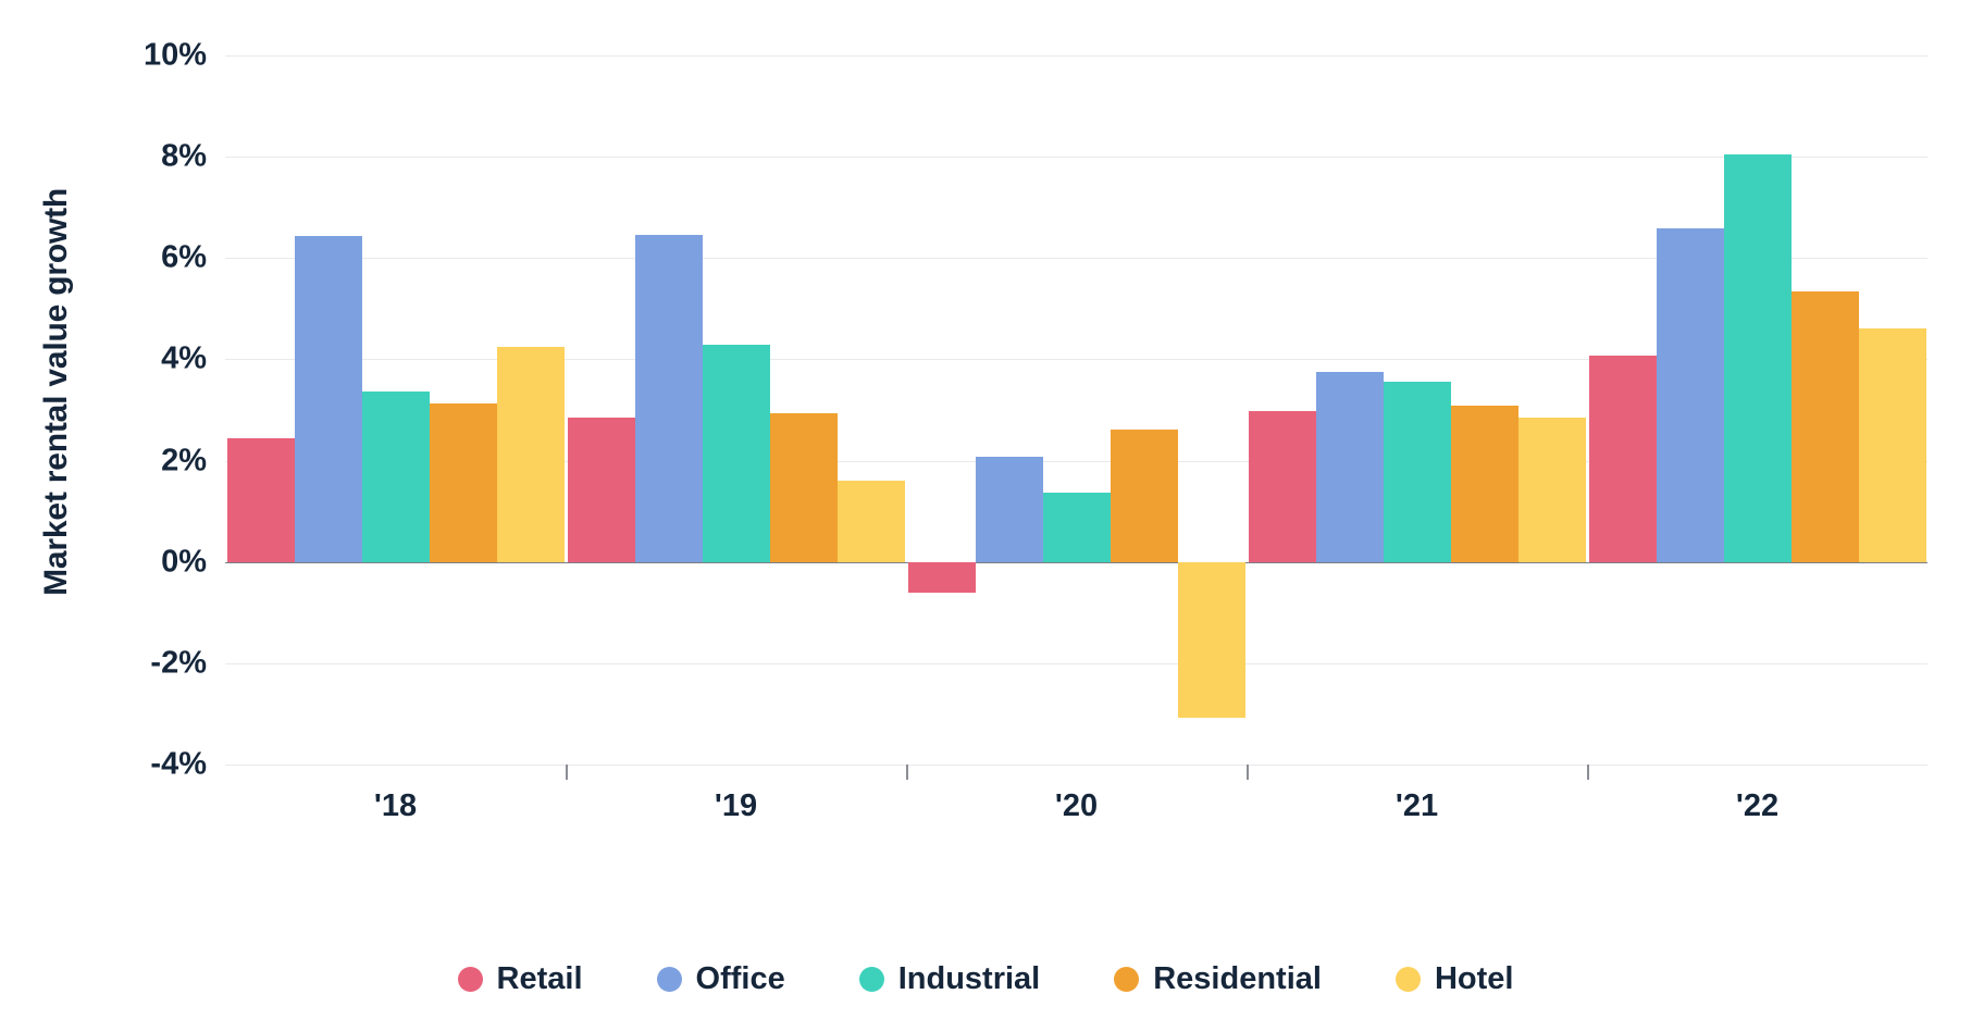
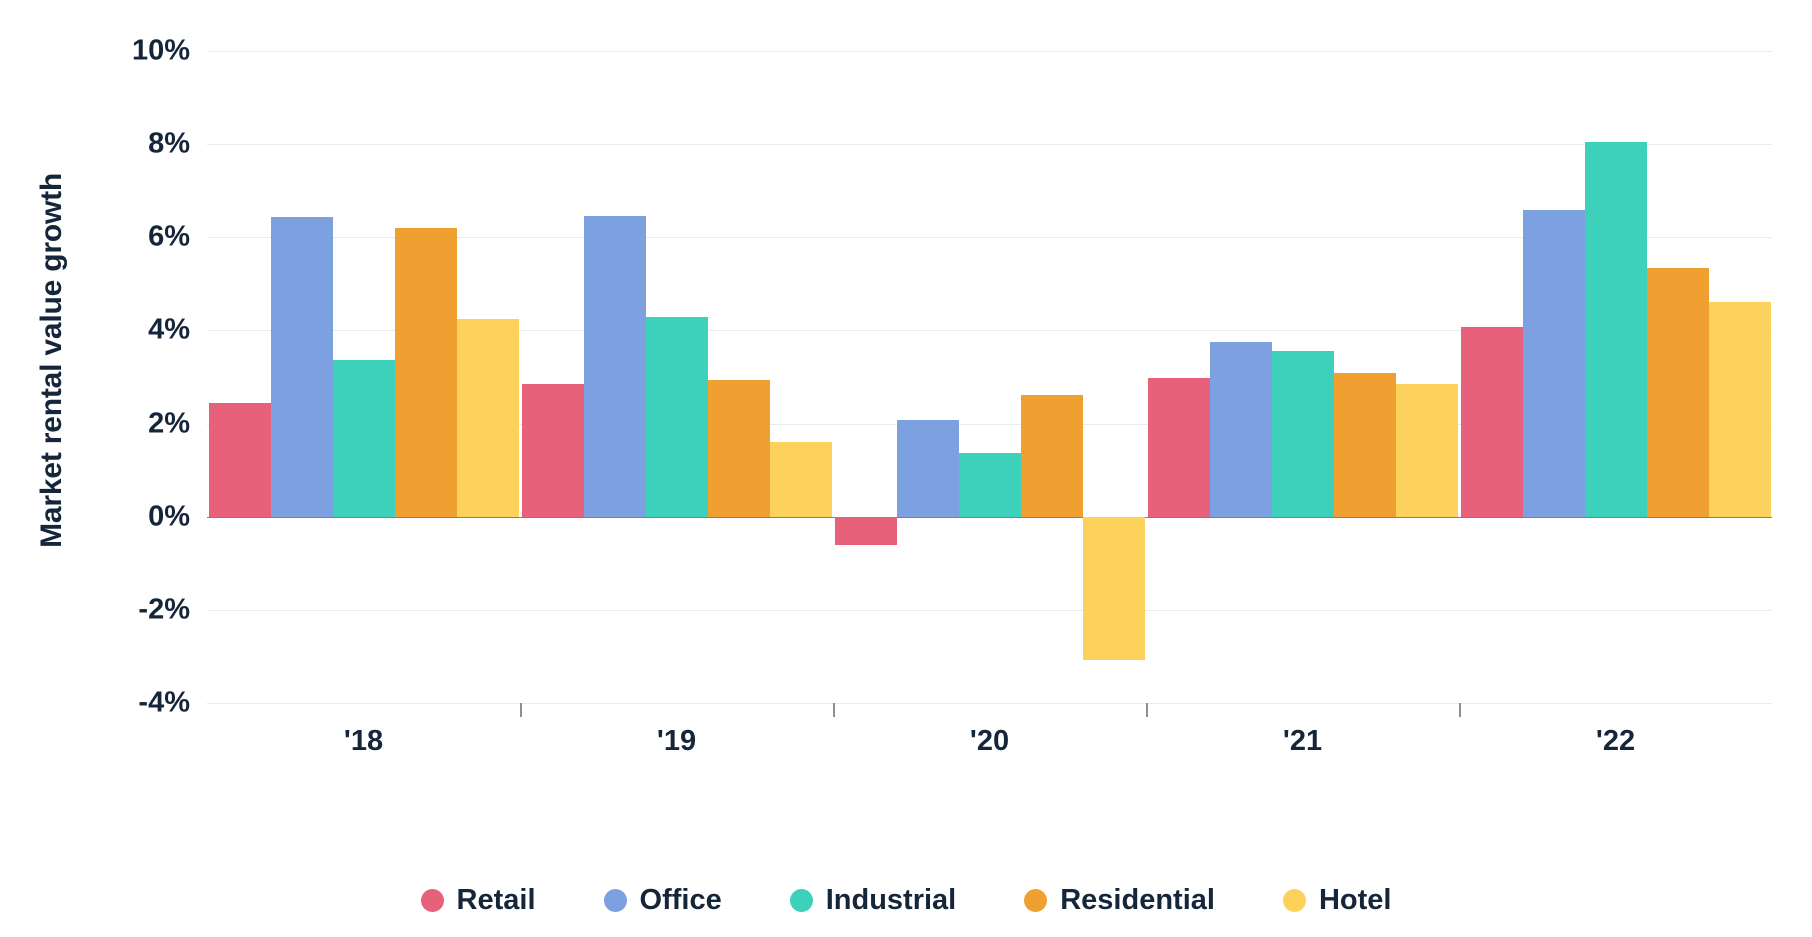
Residential/'18: 3.1% -> 6.2%
